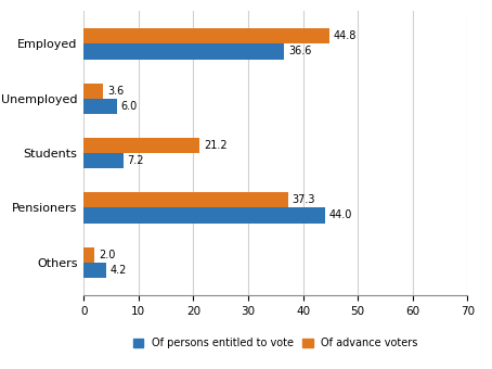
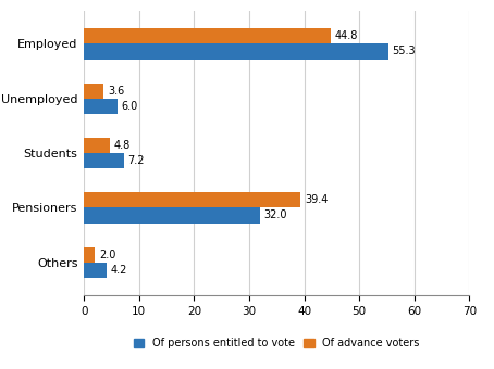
Of persons entitled to vote/Employed: 36.6 -> 55.3
Of advance voters/Students: 21.2 -> 4.8
Of advance voters/Pensioners: 37.3 -> 39.4
Of persons entitled to vote/Pensioners: 44.0 -> 32.0
